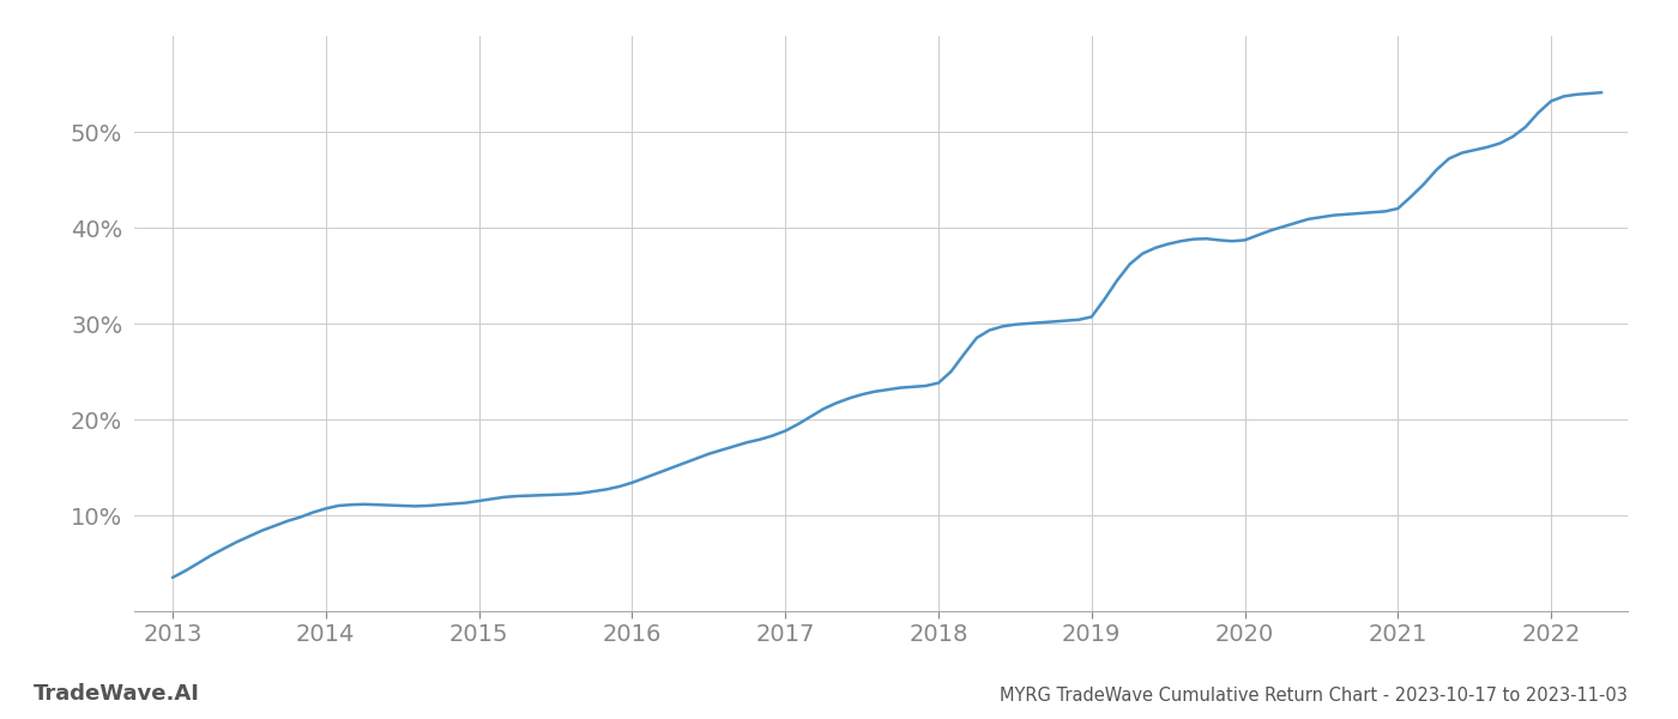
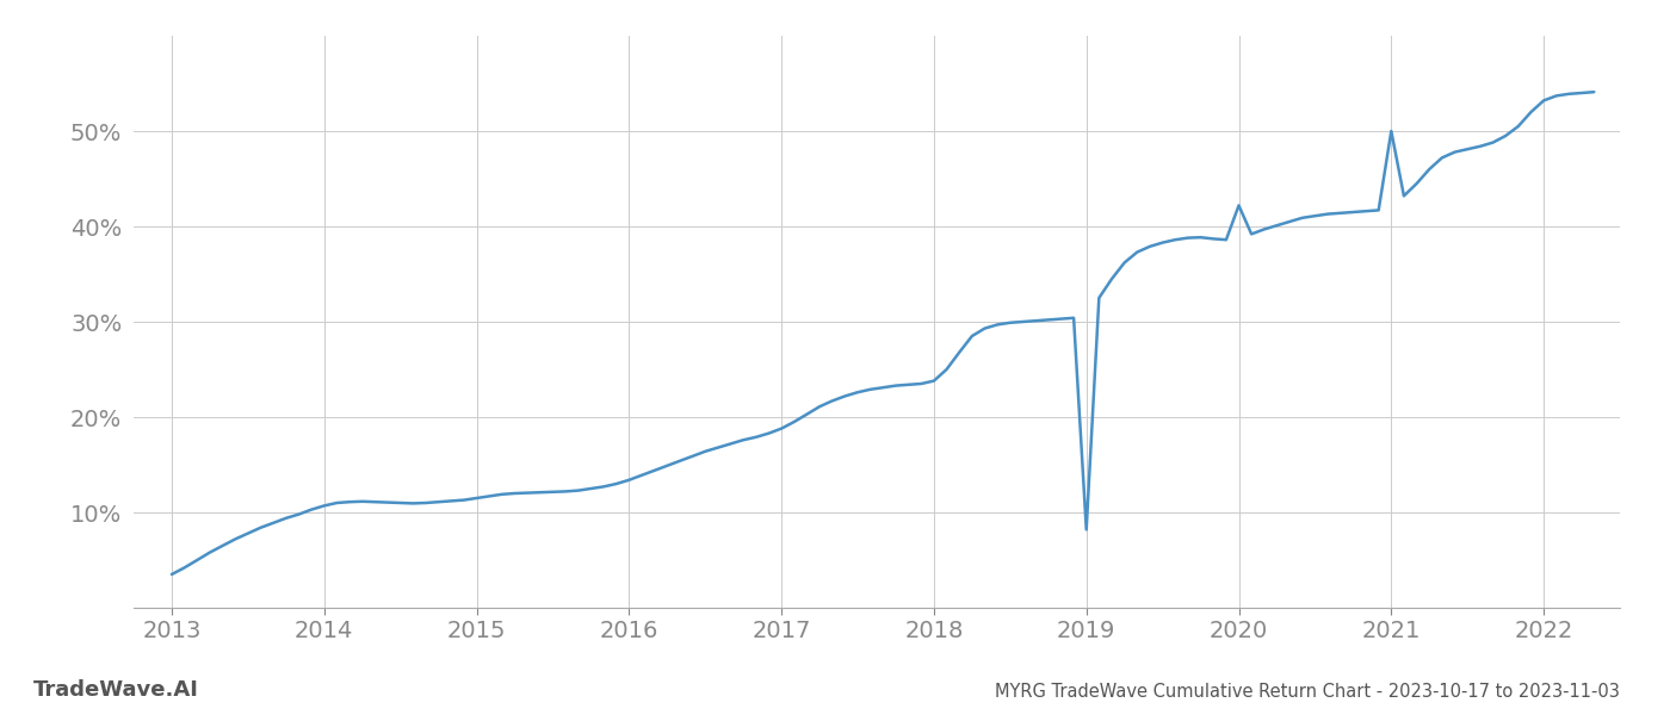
2019: 30.7% -> 8.2%
2020: 38.7% -> 42.2%
2021: 42.0% -> 50.0%
